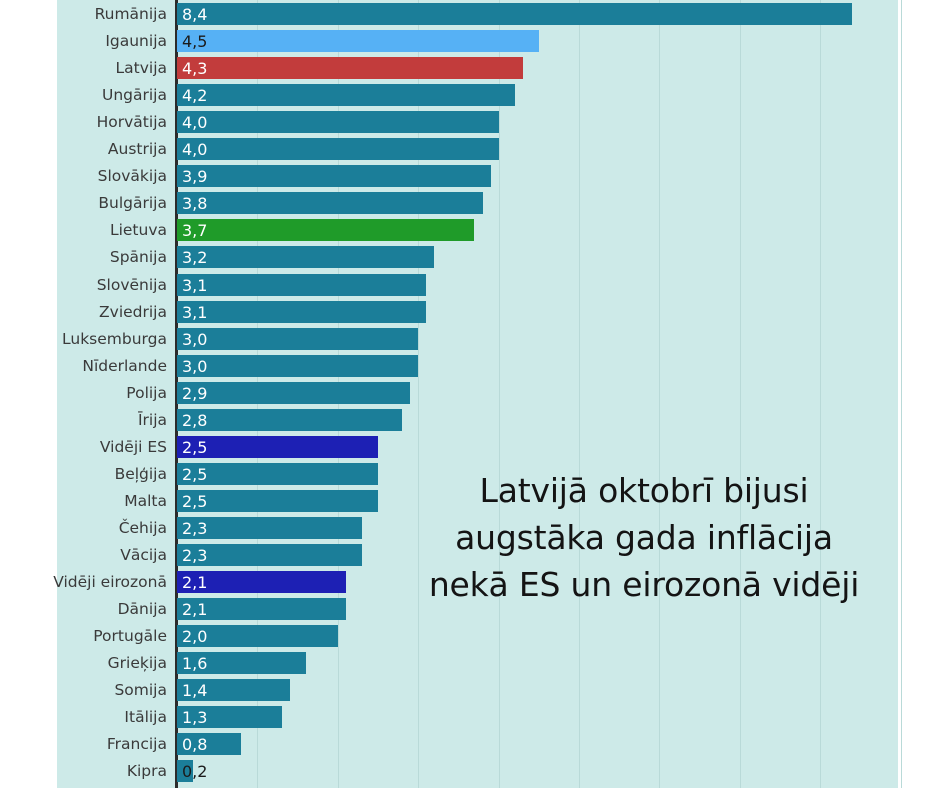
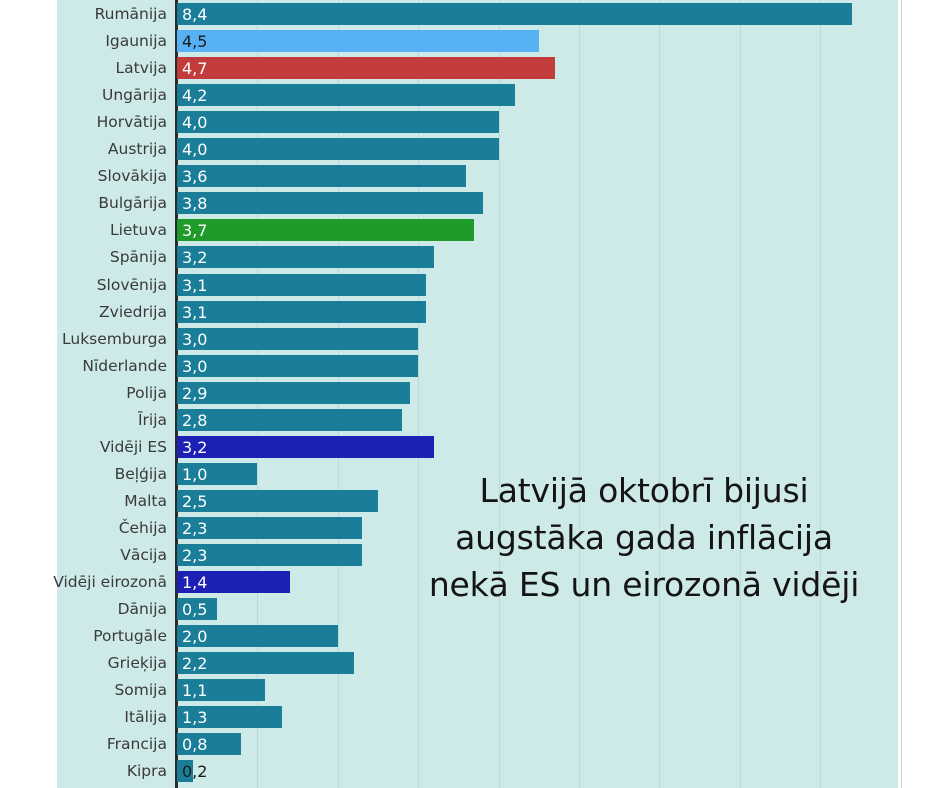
Latvija: 4,3 -> 4,7
Slovākija: 3,9 -> 3,6
Vidēji ES: 2,5 -> 3,2
Beļģija: 2,5 -> 1,0
Vidēji eirozonā: 2,1 -> 1,4
Dānija: 2,1 -> 0,5
Grieķija: 1,6 -> 2,2
Somija: 1,4 -> 1,1
